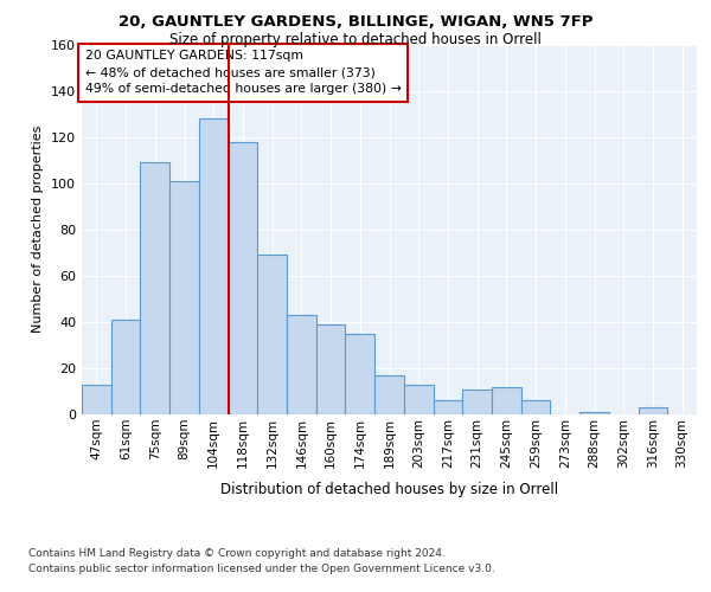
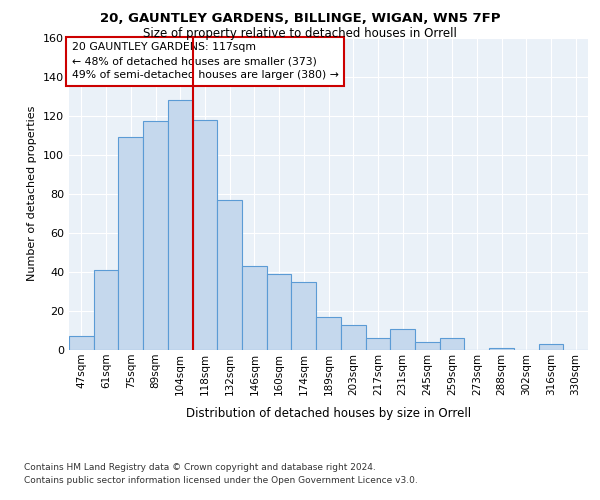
47sqm: 13 -> 7
89sqm: 101 -> 117
132sqm: 69 -> 77
245sqm: 12 -> 4
